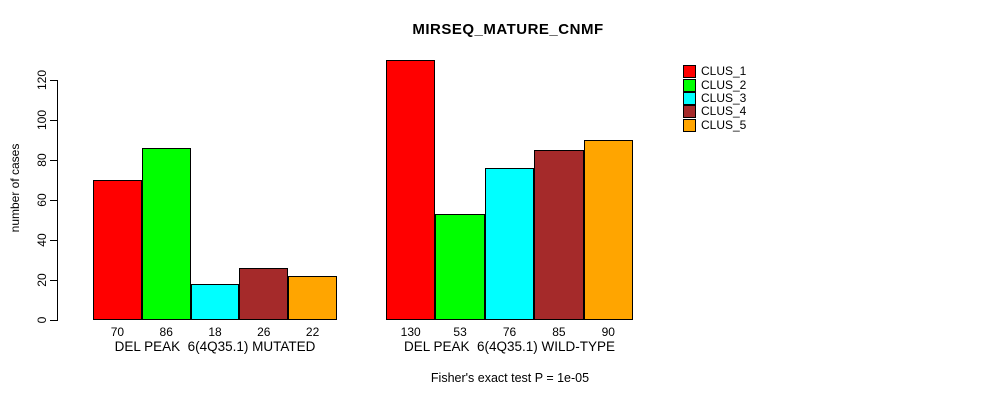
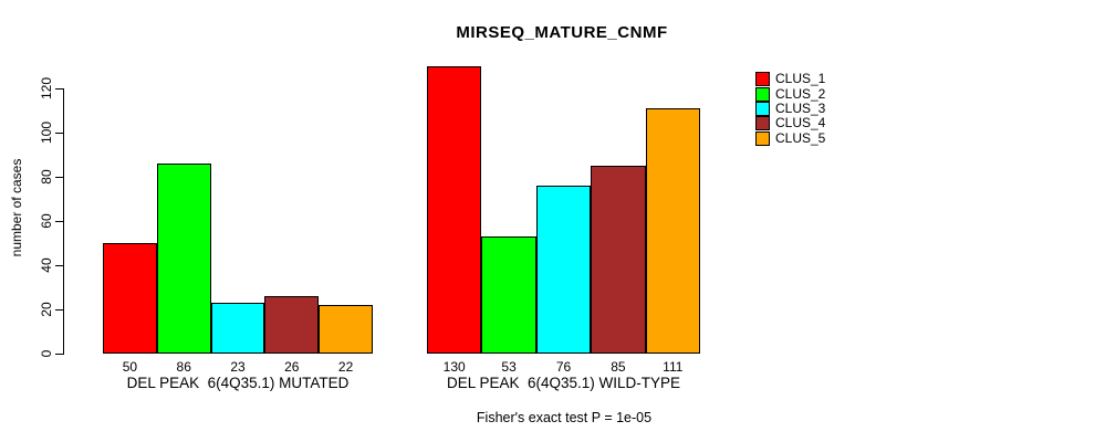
CLUS_1/DEL PEAK 6(4Q35.1) MUTATED: 70 -> 50
CLUS_3/DEL PEAK 6(4Q35.1) MUTATED: 18 -> 23
CLUS_5/DEL PEAK 6(4Q35.1) WILD-TYPE: 90 -> 111
